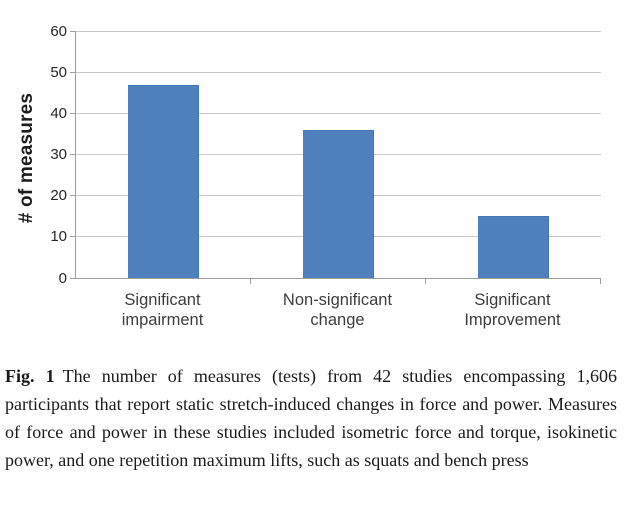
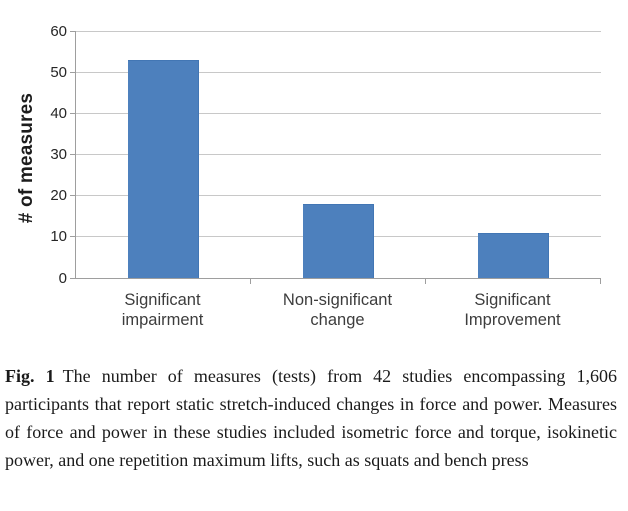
Significant impairment: 47 -> 53
Non-significant change: 36 -> 18
Significant Improvement: 15 -> 11
